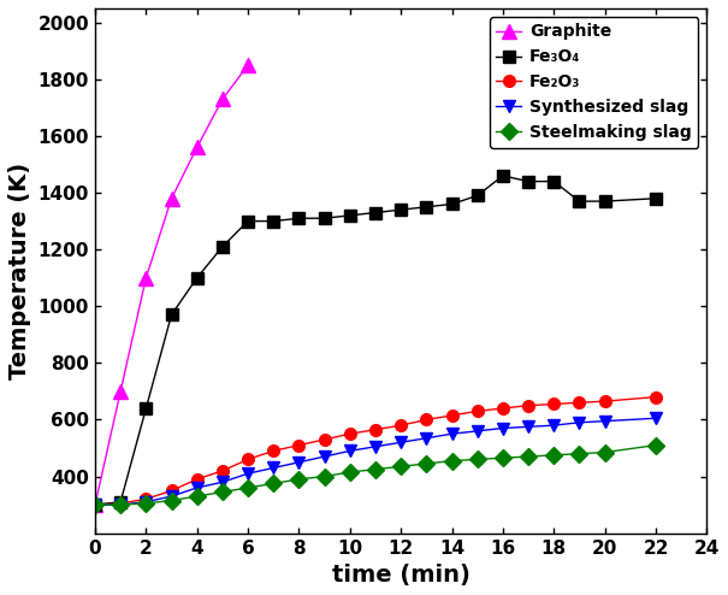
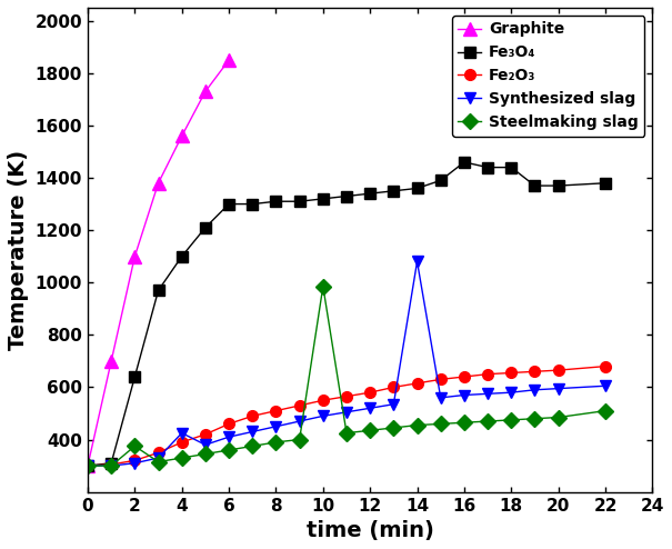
Steelmaking slag/2: 305 -> 375
Synthesized slag/4: 360 -> 425
Steelmaking slag/10: 415 -> 985
Synthesized slag/14: 550 -> 1080
